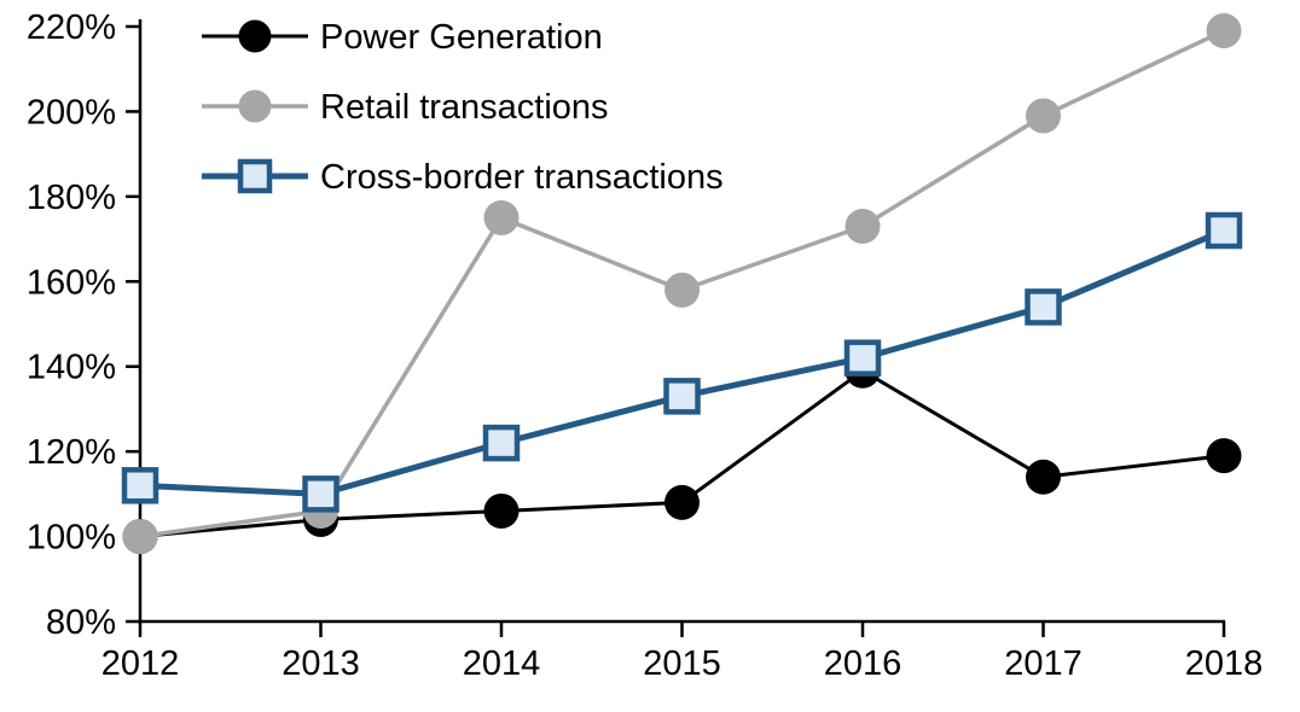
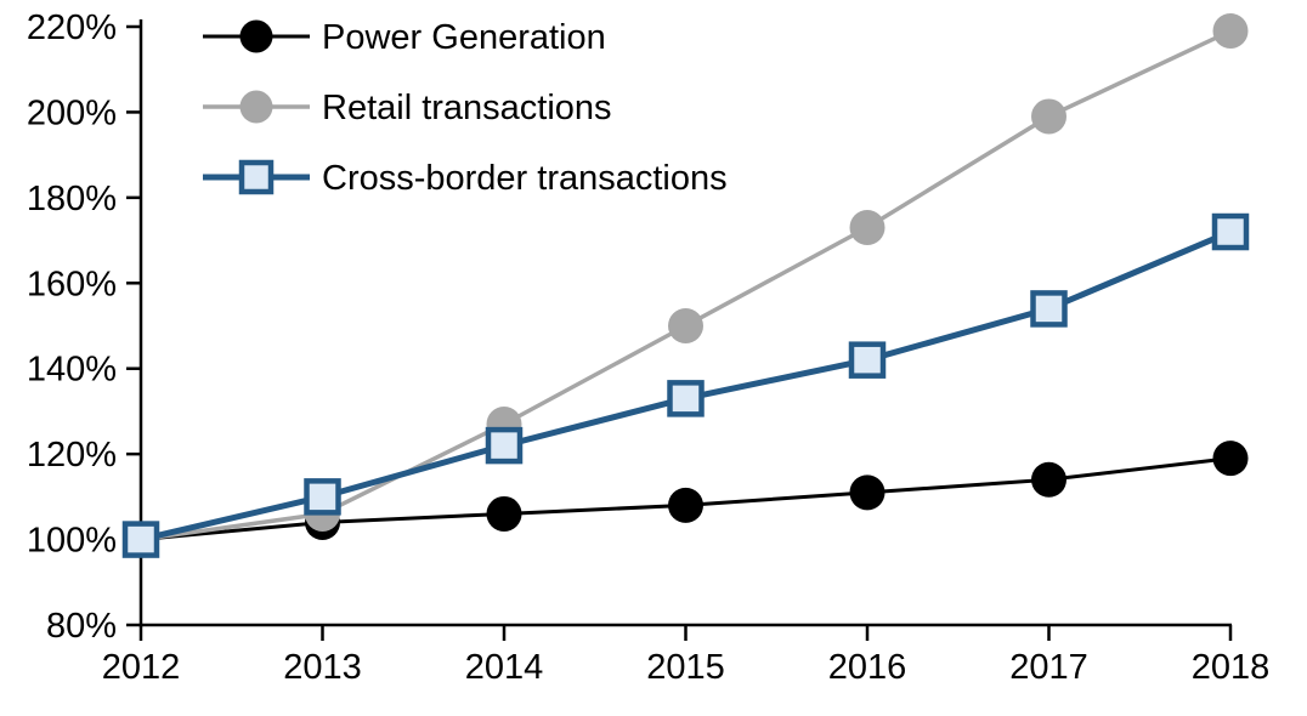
Cross-border transactions/2012: 112% -> 100%
Retail transactions/2014: 175% -> 127%
Retail transactions/2015: 158% -> 150%
Power Generation/2016: 139% -> 111%
